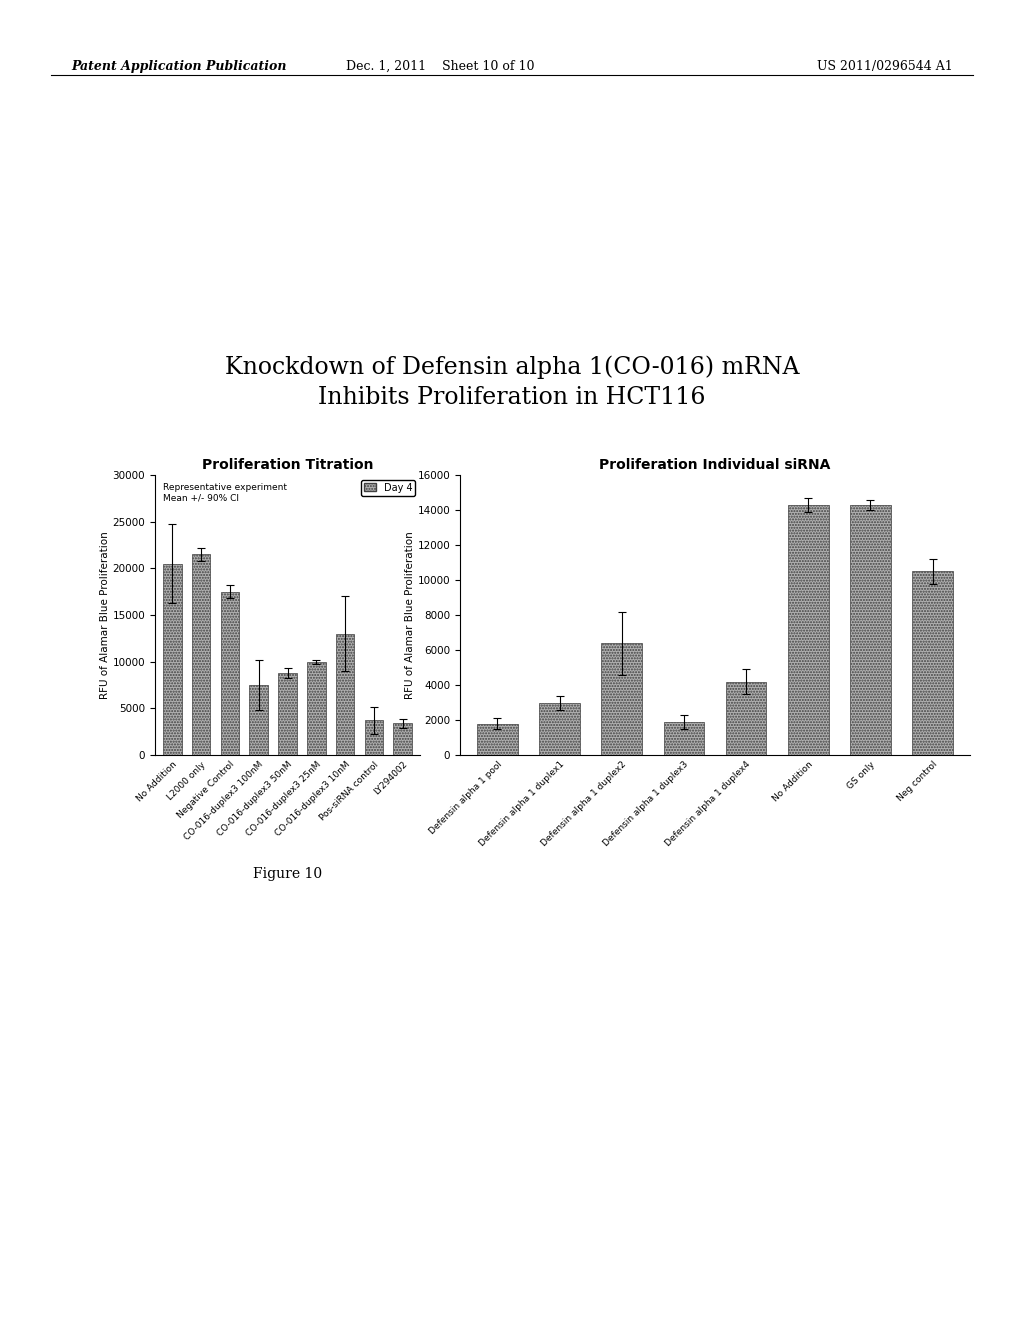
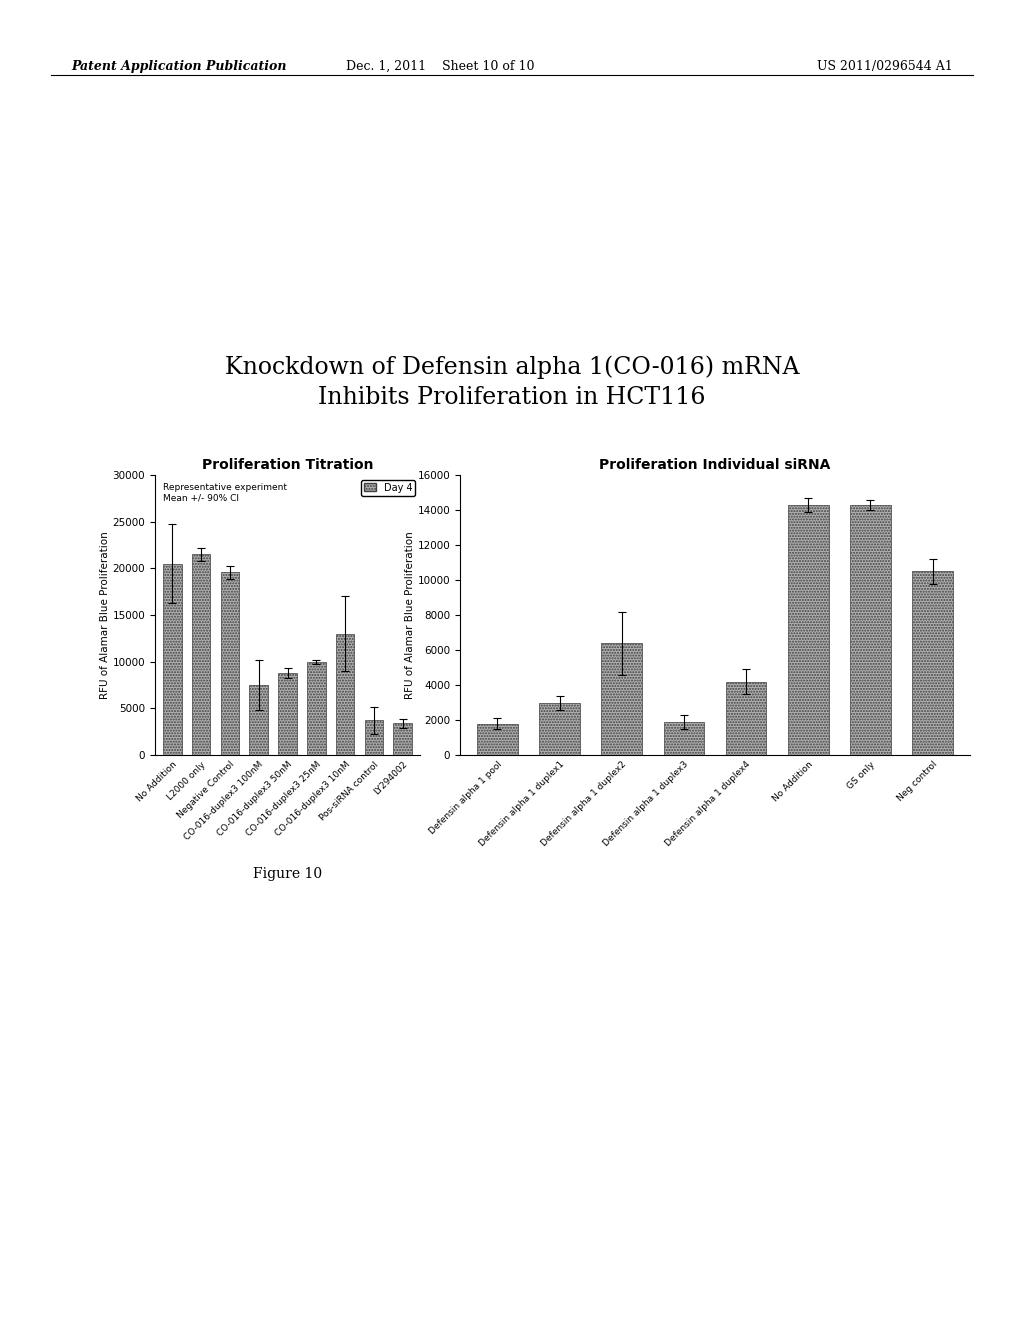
Proliferation Titration/Negative Control: 17500 -> 19600
